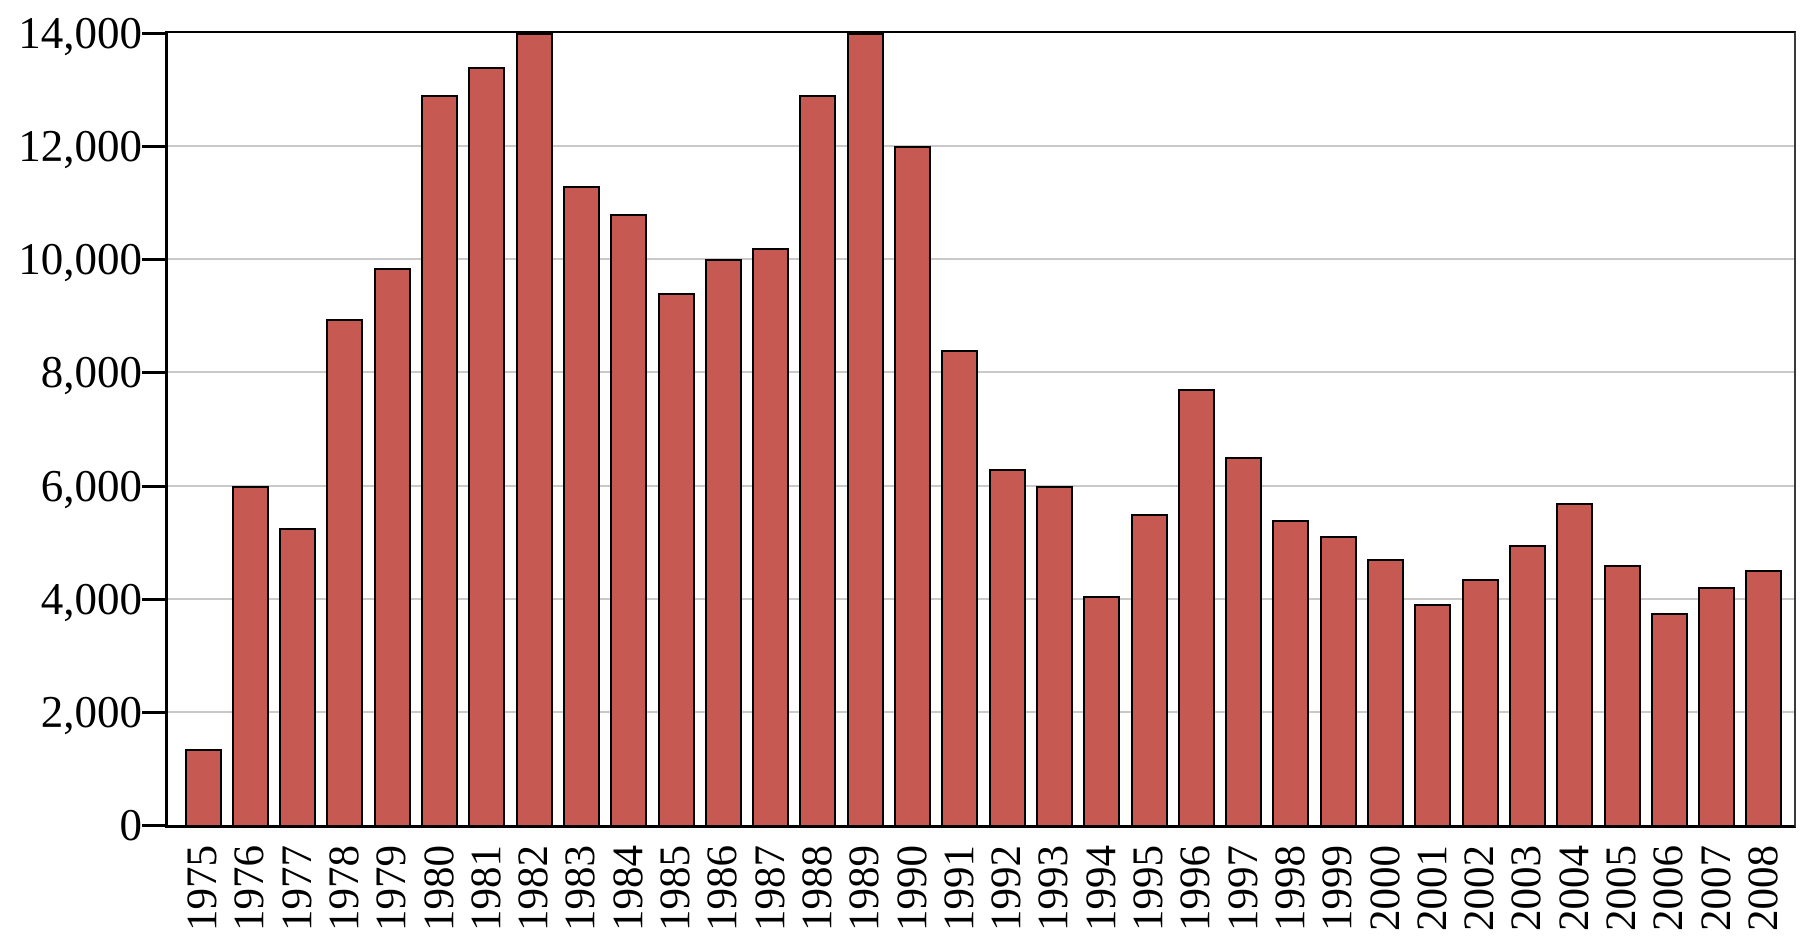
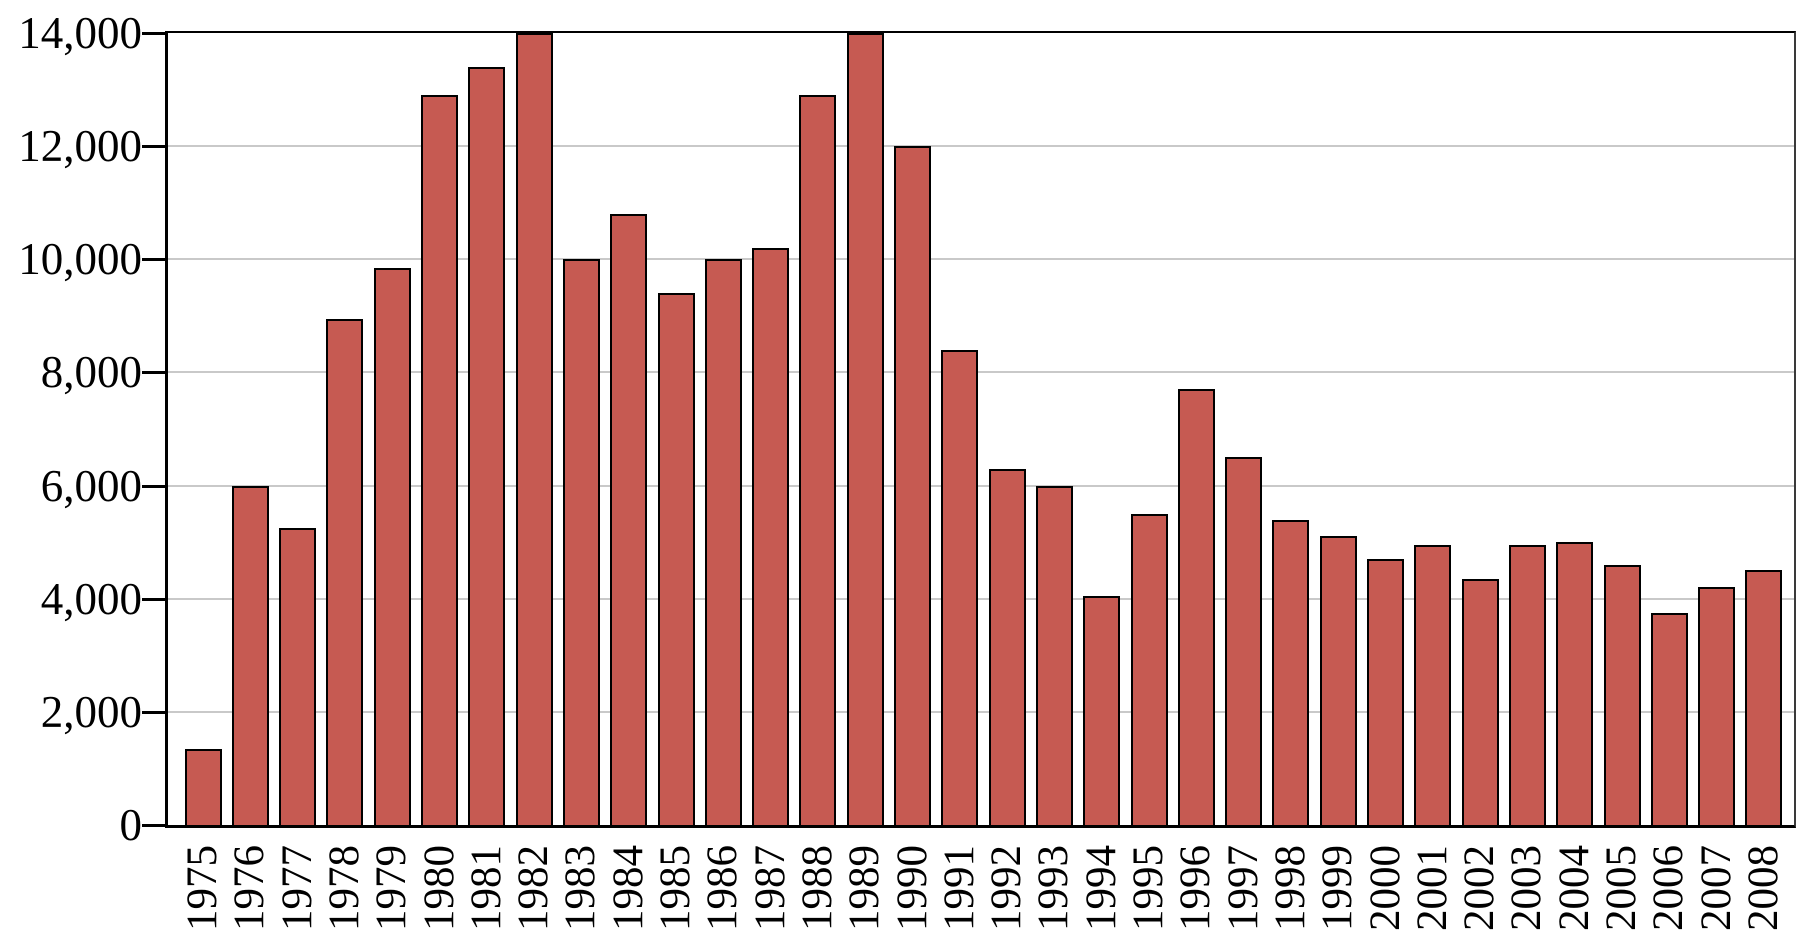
1983: 11300 -> 10000
2001: 3900 -> 5000
2004: 5700 -> 5000
